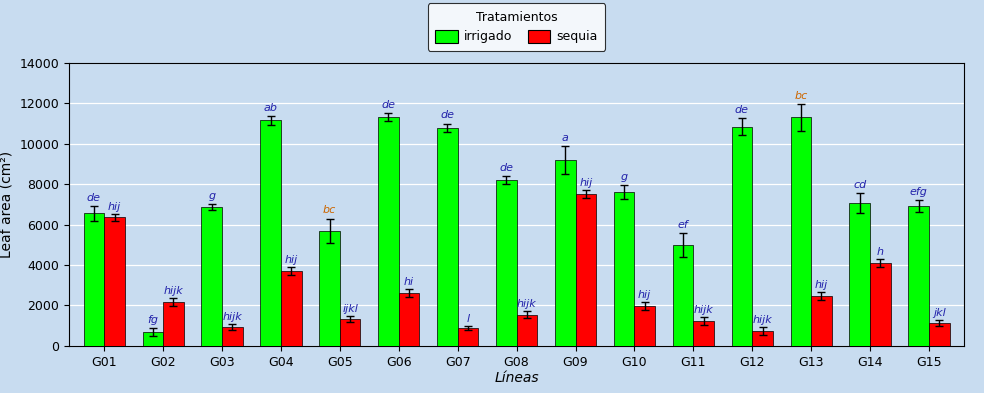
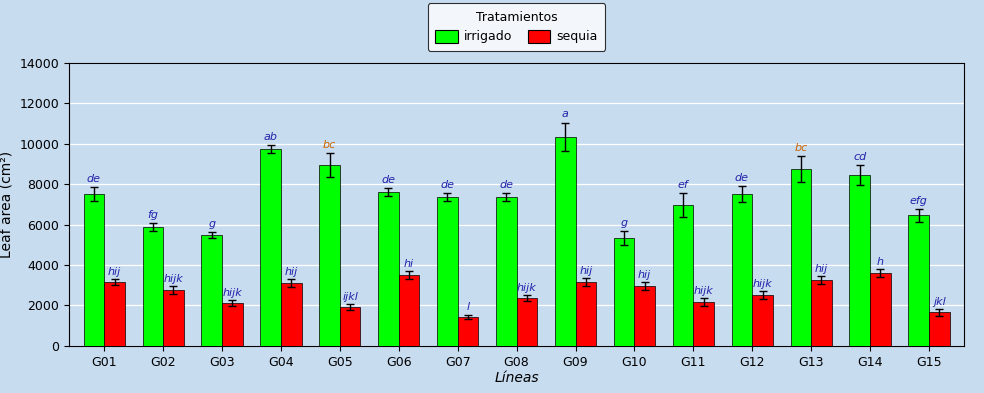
irrigado/G01: 6550 -> 7500
sequia/G01: 6350 -> 3150
irrigado/G02: 700 -> 5900
sequia/G02: 2150 -> 2750
irrigado/G03: 6850 -> 5500
sequia/G03: 950 -> 2100
irrigado/G04: 11150 -> 9750
sequia/G04: 3700 -> 3100
irrigado/G05: 5700 -> 8950
sequia/G05: 1350 -> 1900
irrigado/G06: 11300 -> 7600
sequia/G06: 2600 -> 3500
irrigado/G07: 10800 -> 7350
sequia/G07: 900 -> 1450
irrigado/G08: 8200 -> 7350
sequia/G08: 1550 -> 2350
irrigado/G09: 9200 -> 10350
sequia/G09: 7500 -> 3150
irrigado/G10: 7600 -> 5350
sequia/G10: 1950 -> 2950
irrigado/G11: 5000 -> 6950
sequia/G11: 1250 -> 2150
irrigado/G12: 10850 -> 7500
sequia/G12: 750 -> 2500
irrigado/G13: 11300 -> 8750
sequia/G13: 2450 -> 3250
irrigado/G14: 7050 -> 8450
sequia/G14: 4100 -> 3600
irrigado/G15: 6900 -> 6450
sequia/G15: 1150 -> 1650
